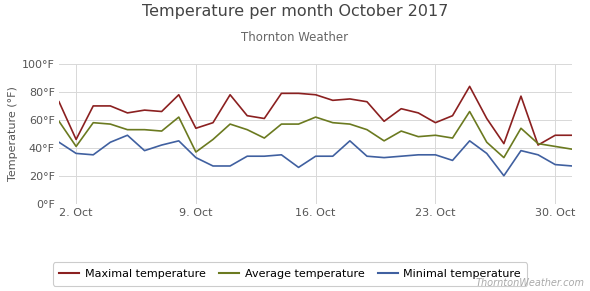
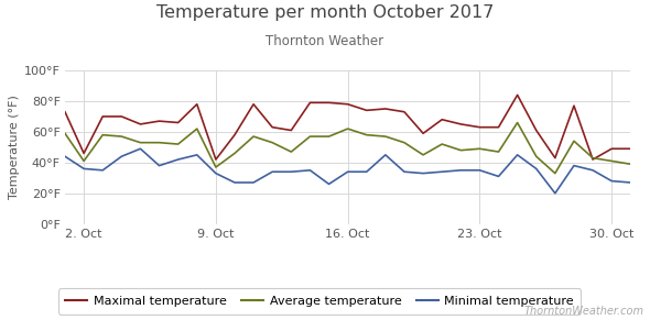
Maximal temperature/9. Oct: 54°F -> 42°F
Maximal temperature/23. Oct: 58°F -> 63°F
